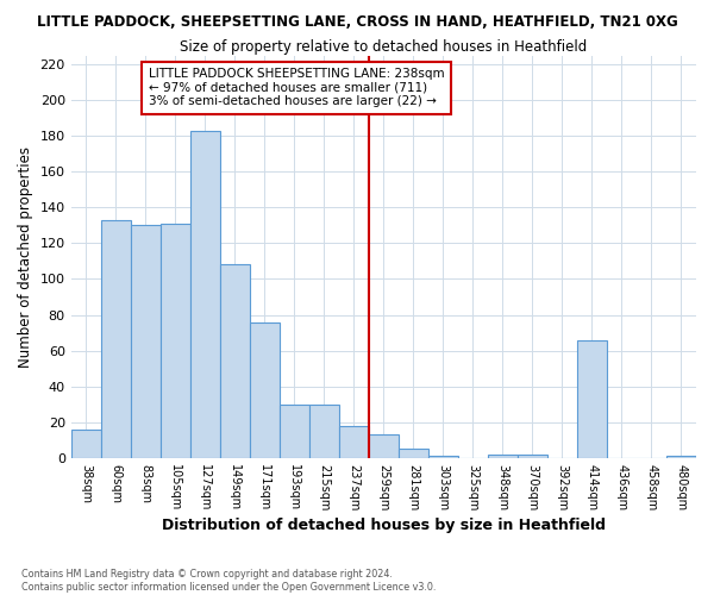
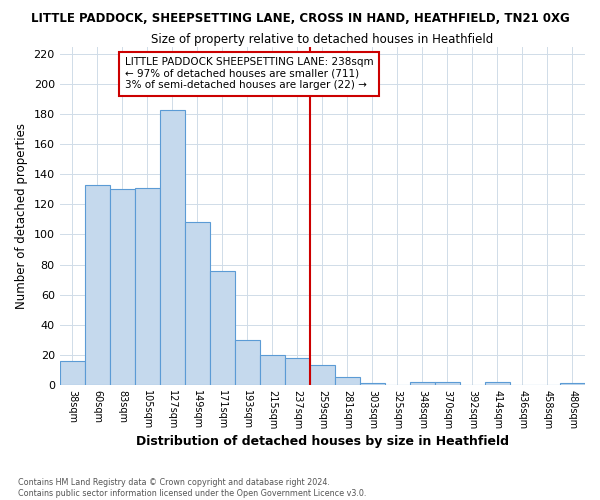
215sqm: 30 -> 20
414sqm: 66 -> 2
